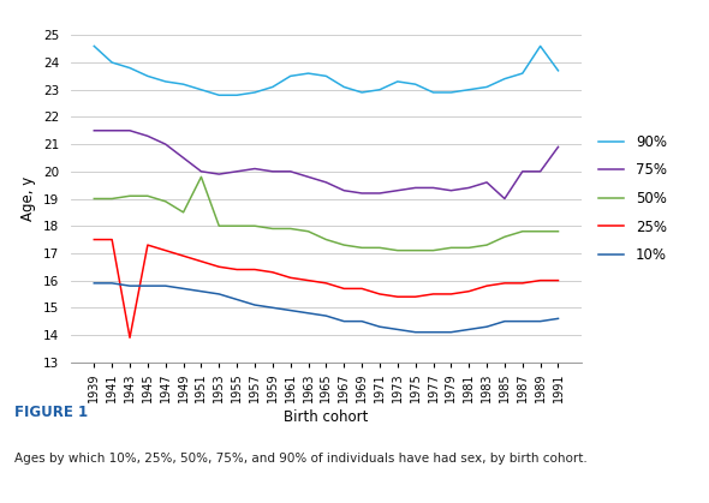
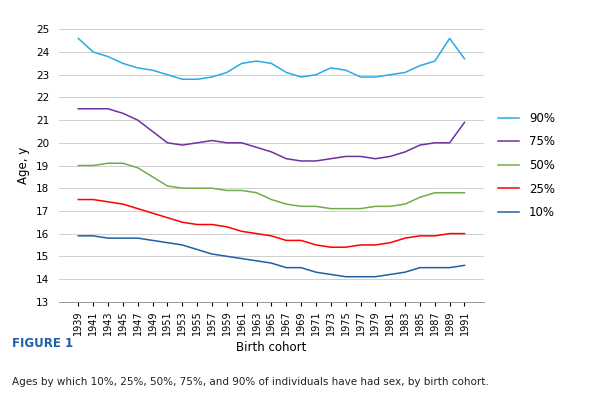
25%/1943: 13.9 -> 17.4
50%/1951: 19.8 -> 18.1
75%/1985: 19.0 -> 19.9
